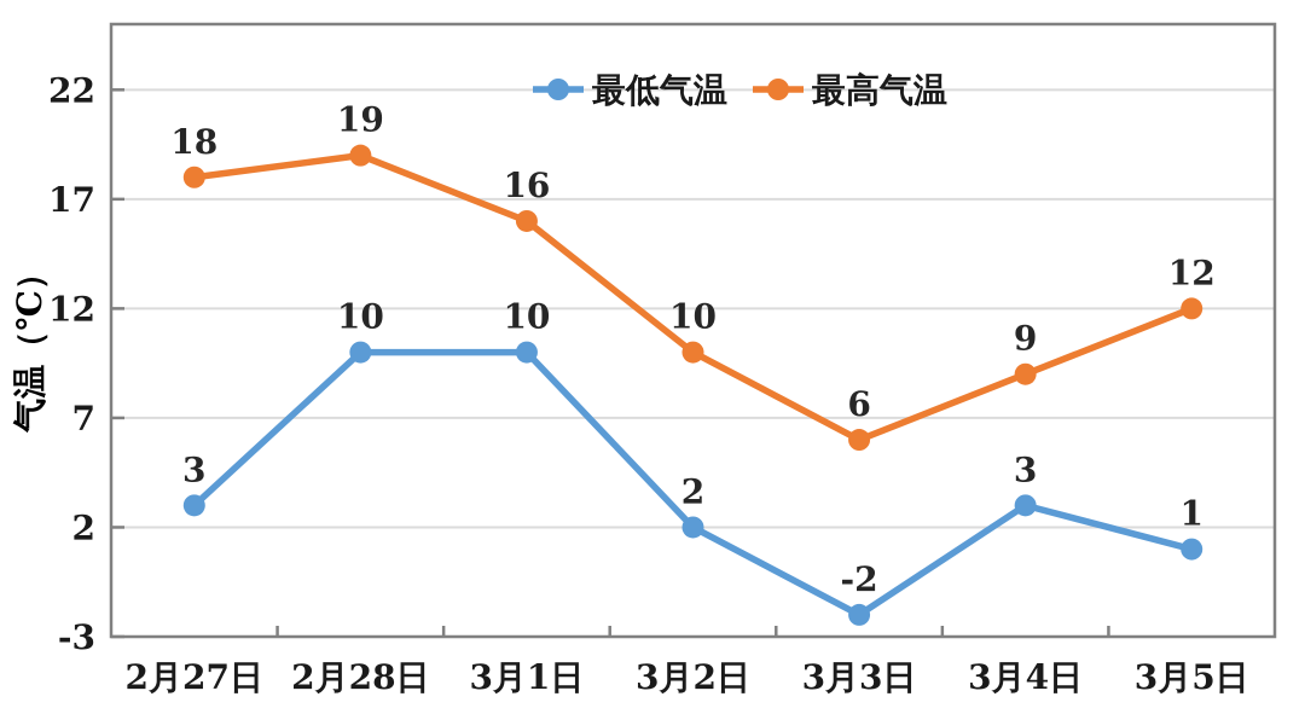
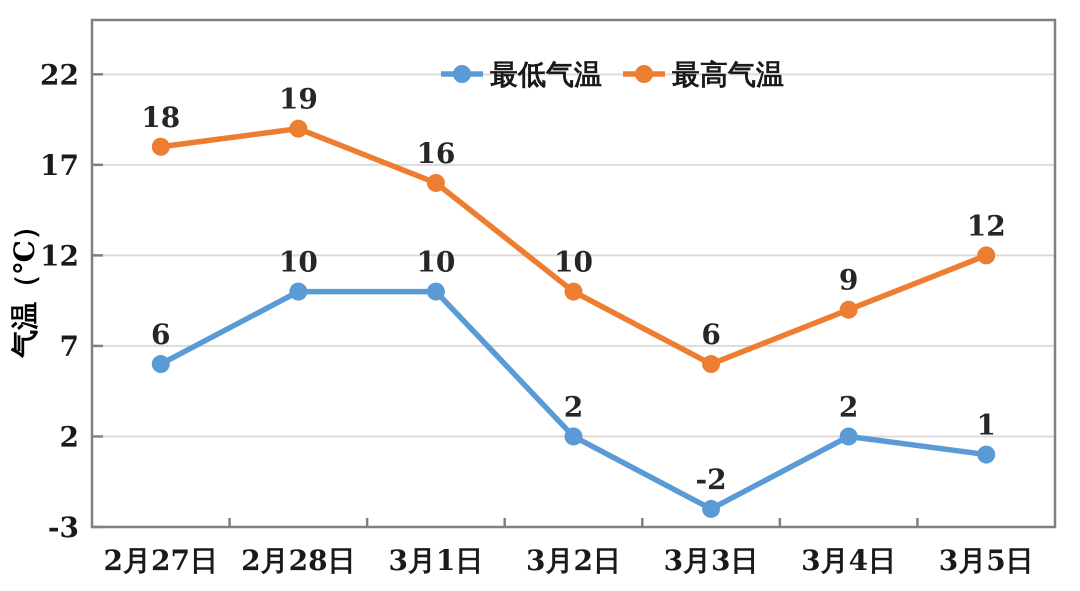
最低气温/2月27日: 3 -> 6
最低气温/3月4日: 3 -> 2
